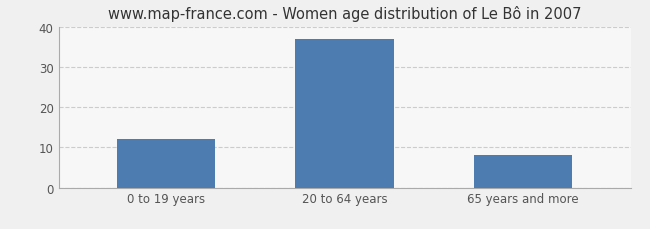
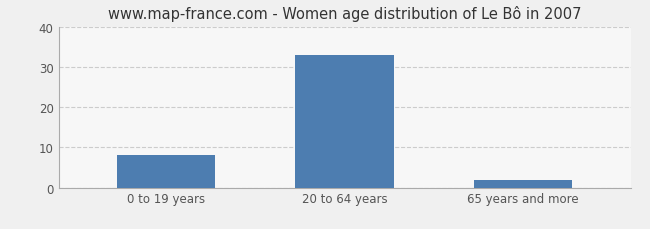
0 to 19 years: 12 -> 8
20 to 64 years: 37 -> 33
65 years and more: 8 -> 2
